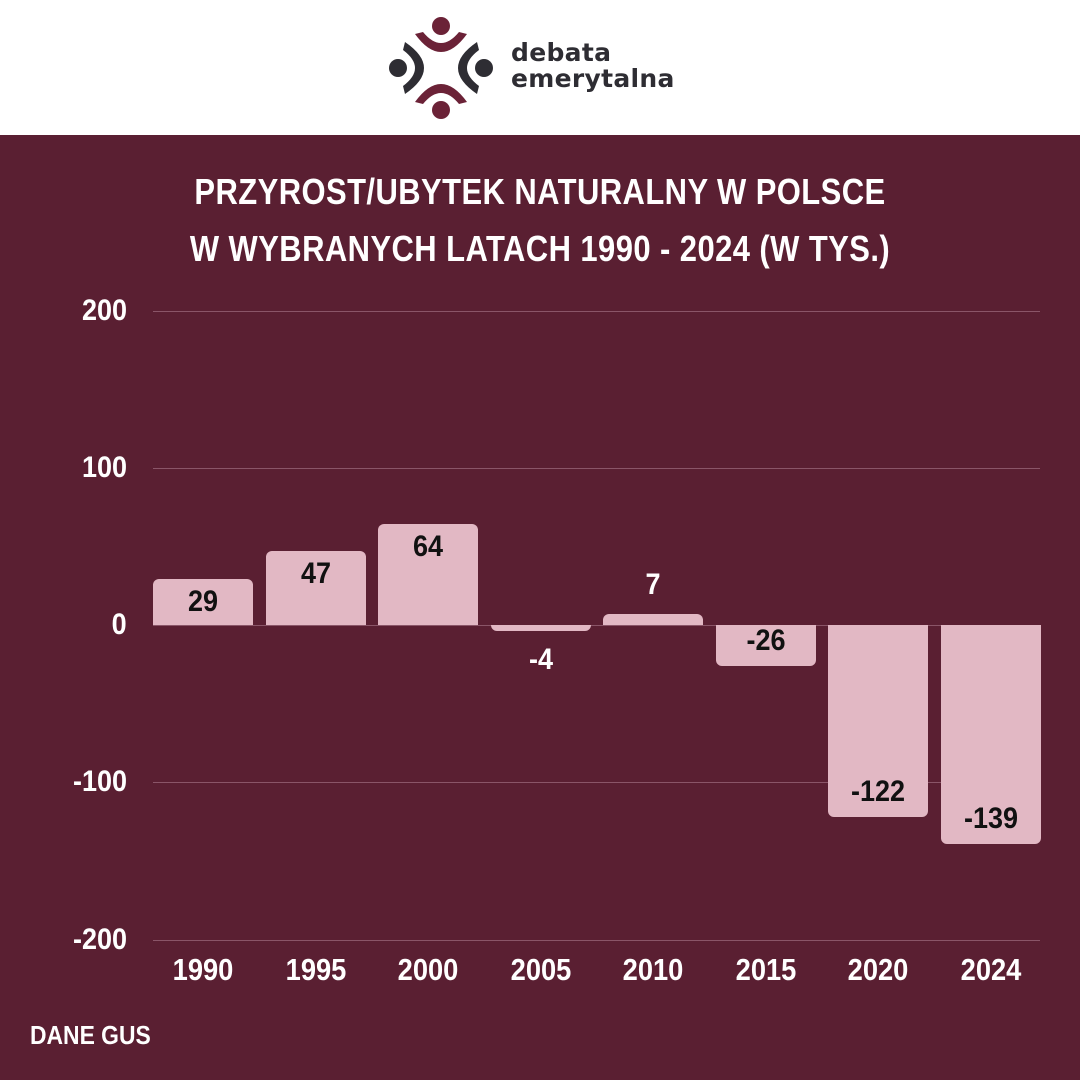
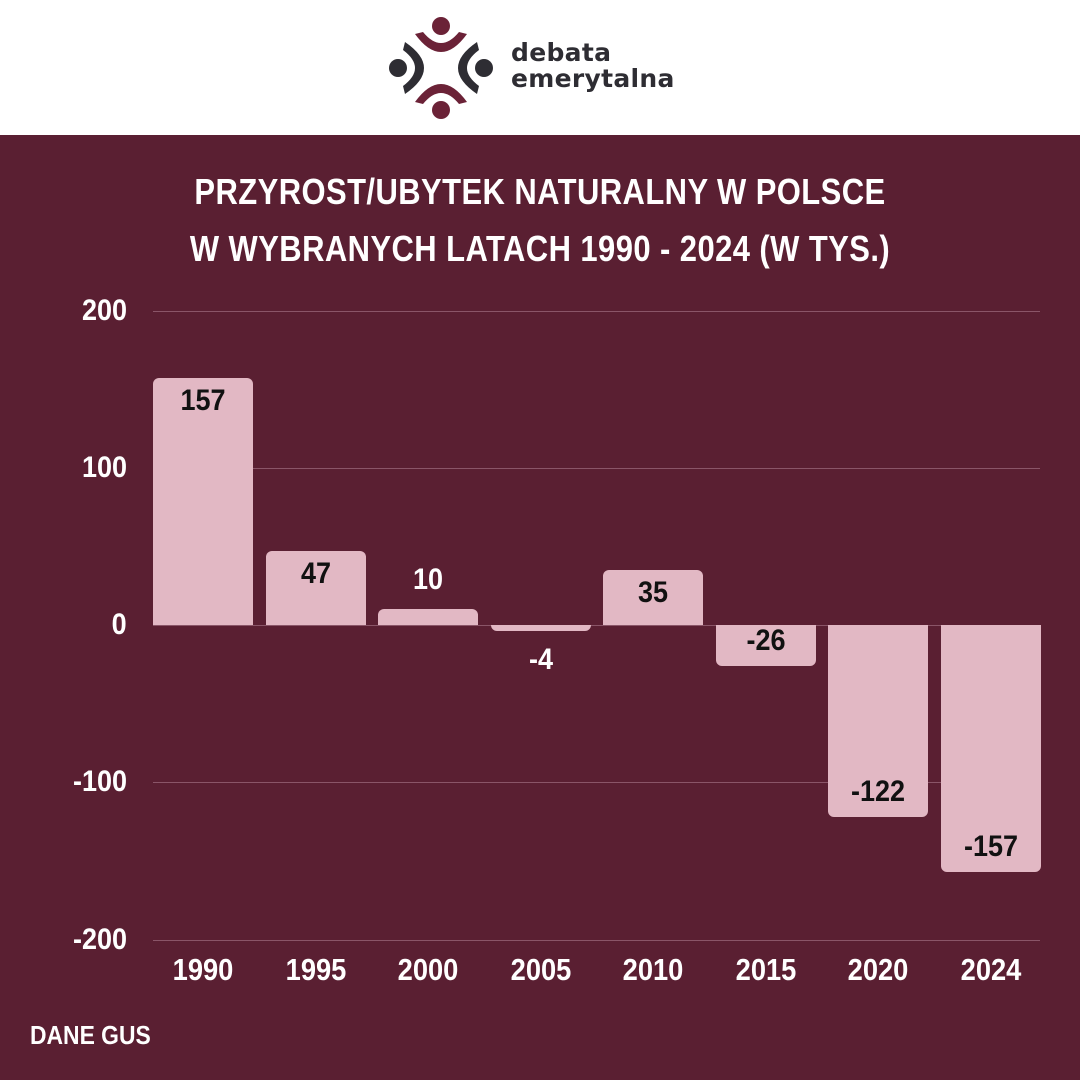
1990: 29 -> 157
2000: 64 -> 10
2010: 7 -> 35
2024: -139 -> -157
